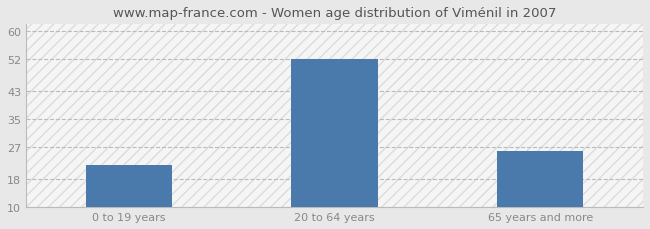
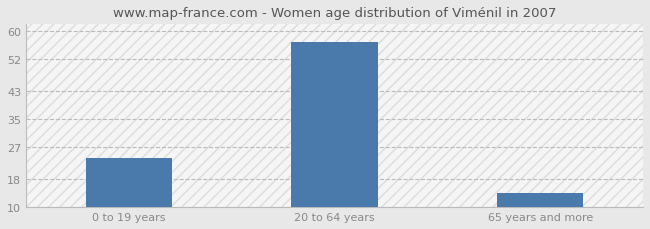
0 to 19 years: 22 -> 24
20 to 64 years: 52 -> 57
65 years and more: 26 -> 14
